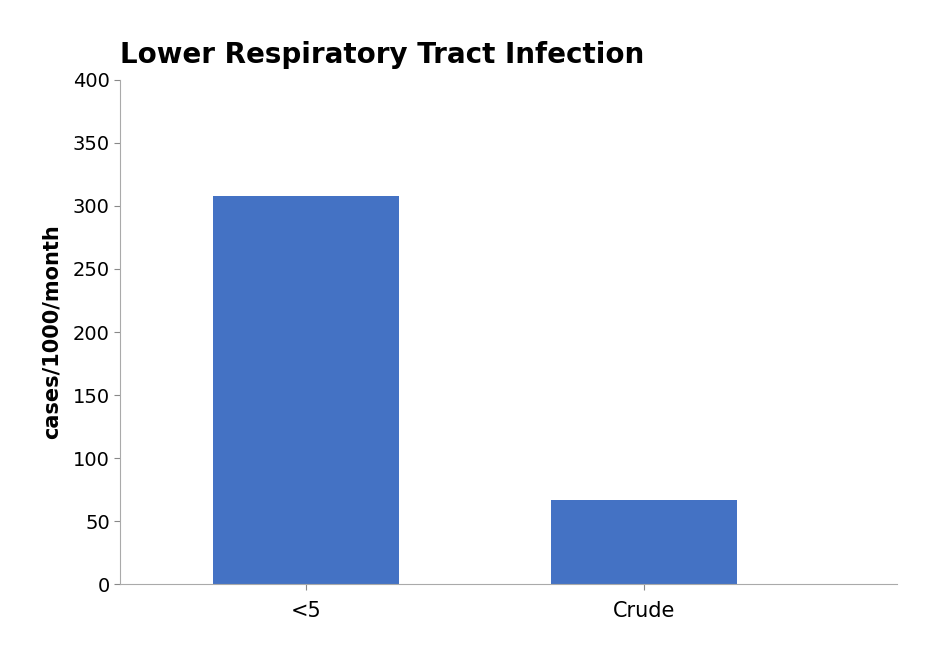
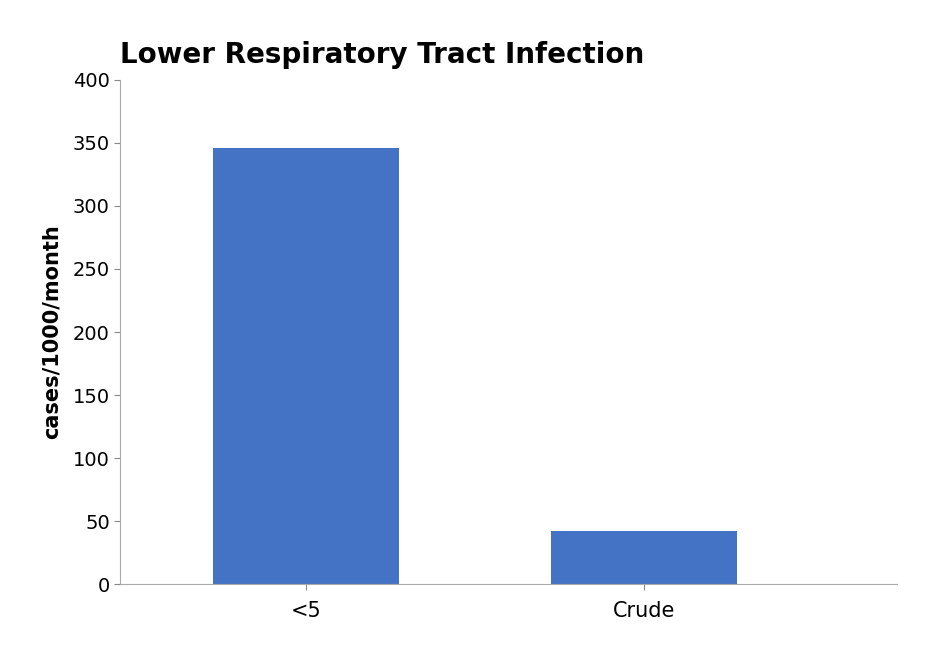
<5: 308 -> 346
Crude: 67 -> 42
